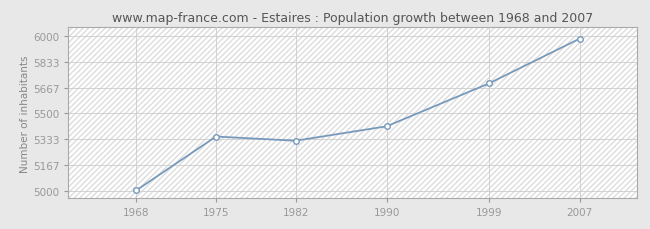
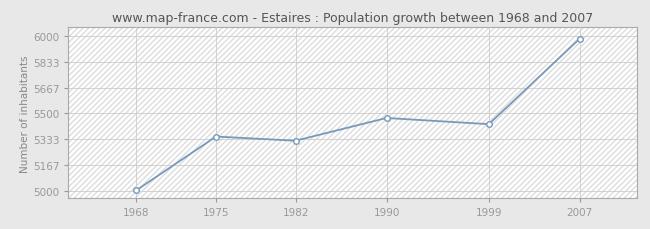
1990: 5420 -> 5470
1999: 5690 -> 5430
